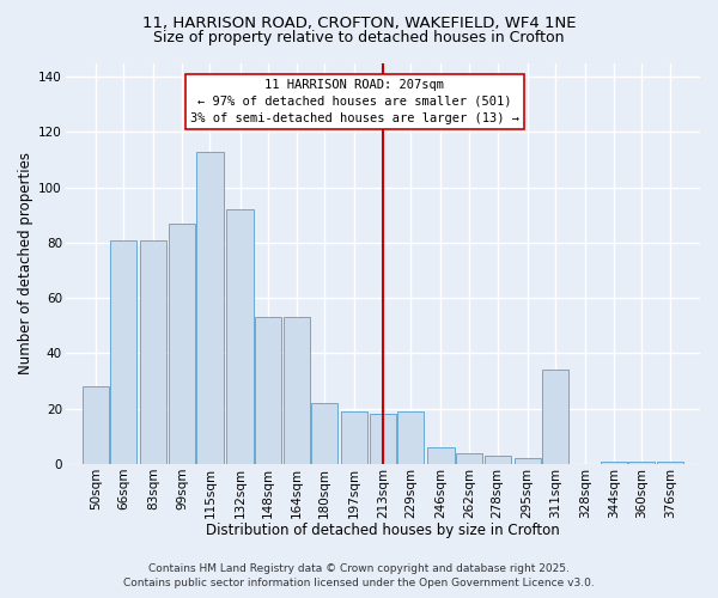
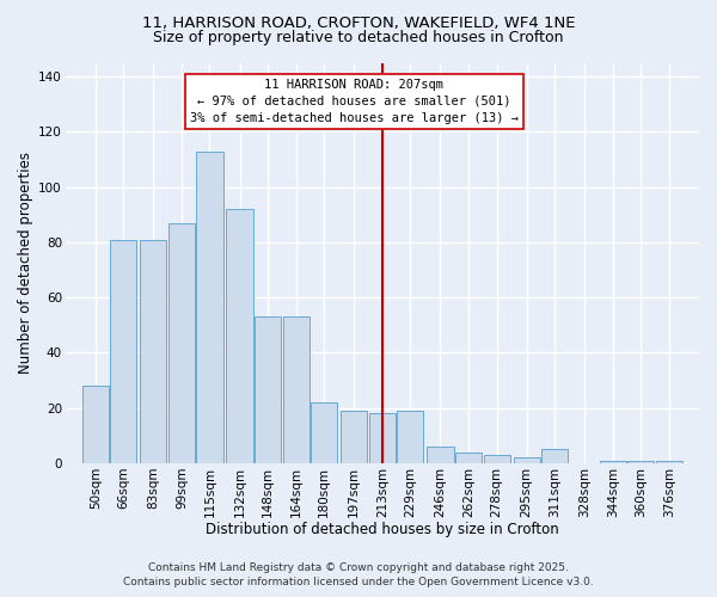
311sqm: 34 -> 5
